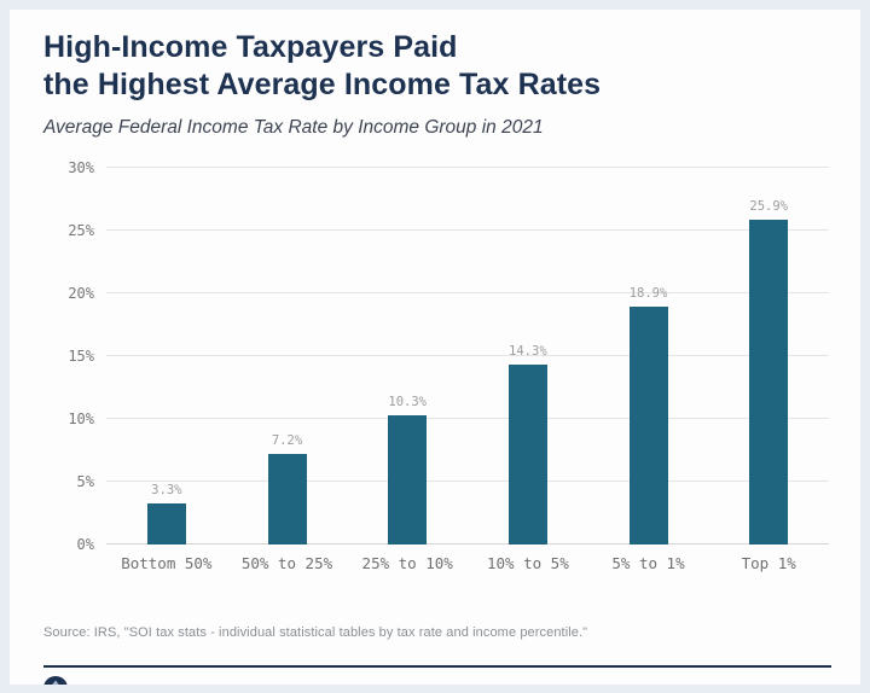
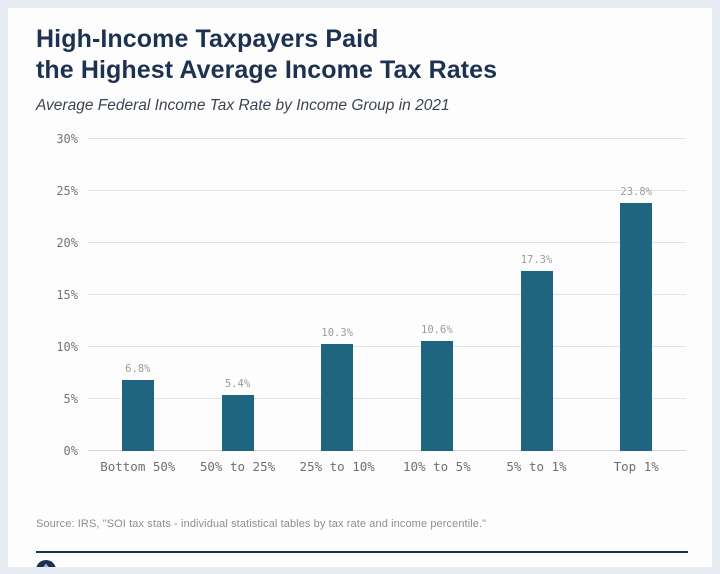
Bottom 50%: 3.3% -> 6.8%
50% to 25%: 7.2% -> 5.4%
10% to 5%: 14.3% -> 10.6%
5% to 1%: 18.9% -> 17.3%
Top 1%: 25.9% -> 23.8%
